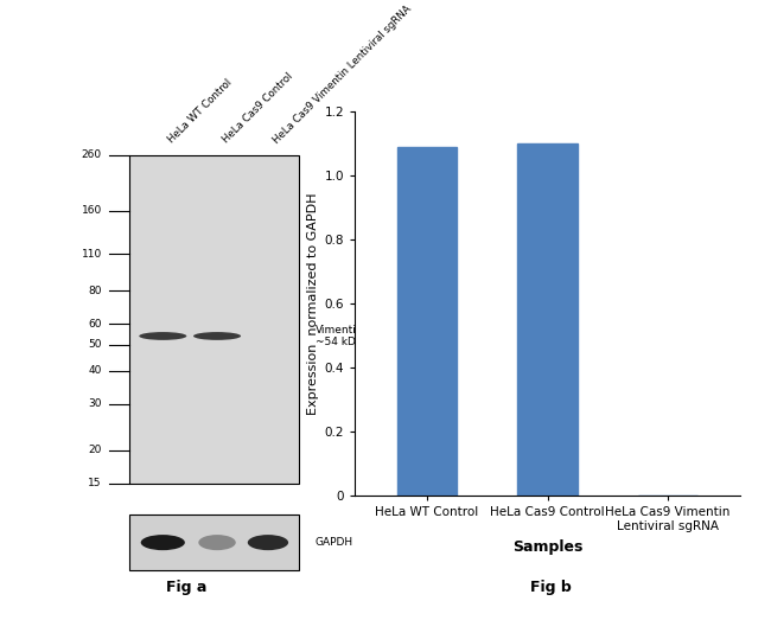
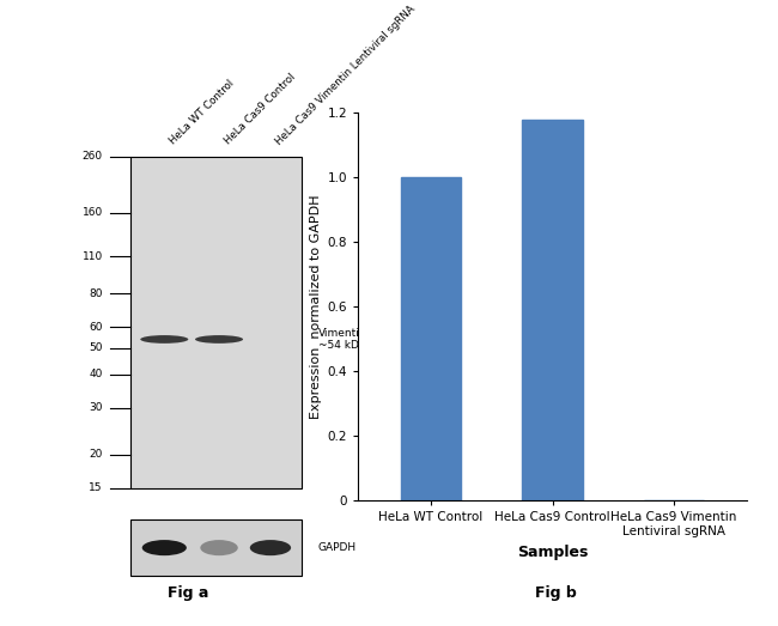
HeLa WT Control: 1.09 -> 1.00
HeLa Cas9 Control: 1.10 -> 1.18
